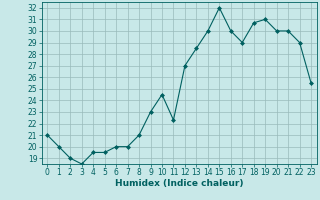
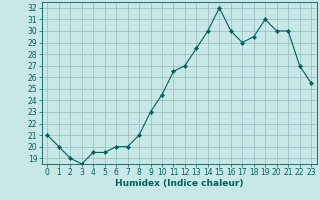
11: 22.3 -> 26.5
18: 30.7 -> 29.5
22: 29.0 -> 27.0
